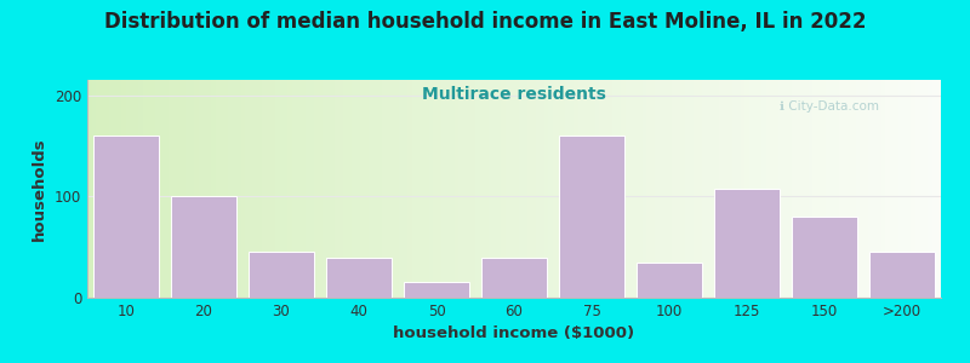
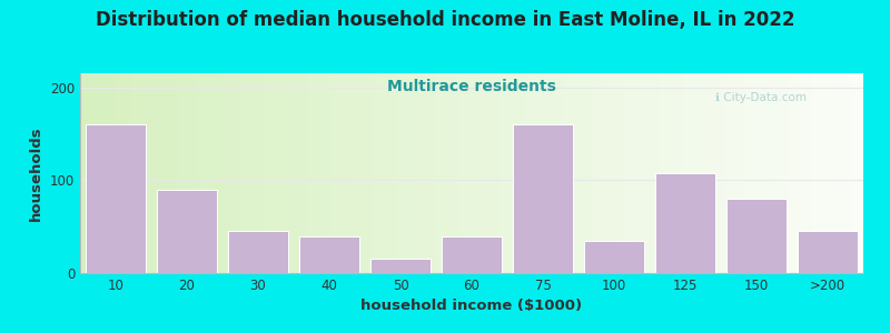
20: 100 -> 90
